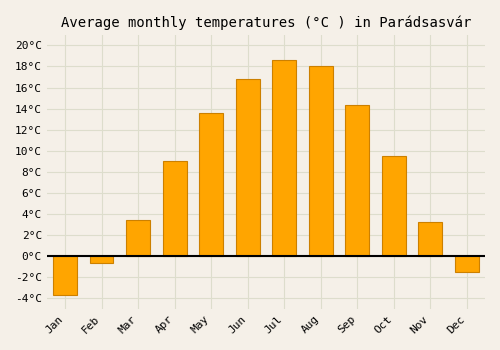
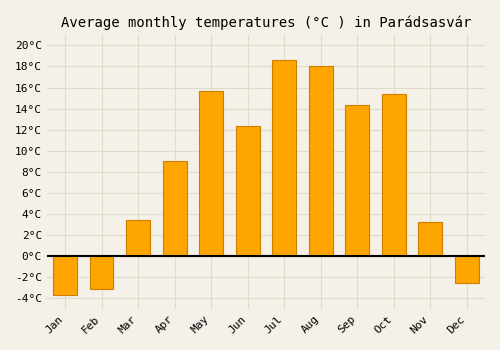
Feb: -0.7°C -> -3.1°C
May: 13.6°C -> 15.7°C
Jun: 16.8°C -> 12.3°C
Oct: 9.5°C -> 15.4°C
Dec: -1.5°C -> -2.6°C
